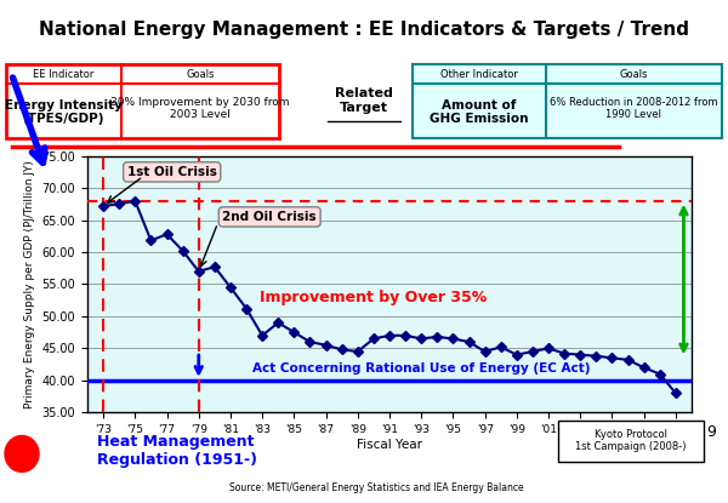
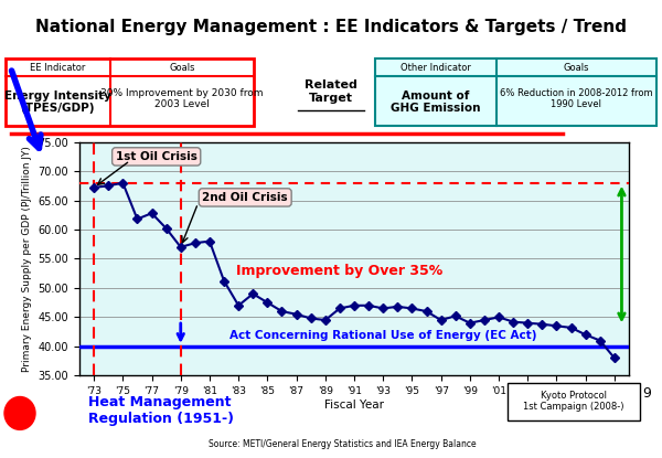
'81: 54.5 -> 58.0
